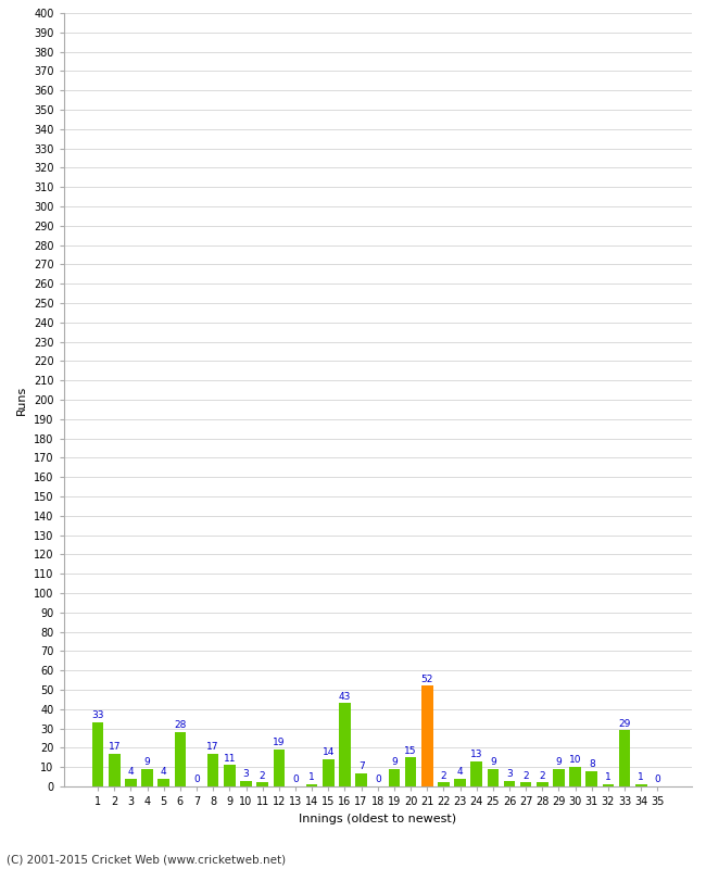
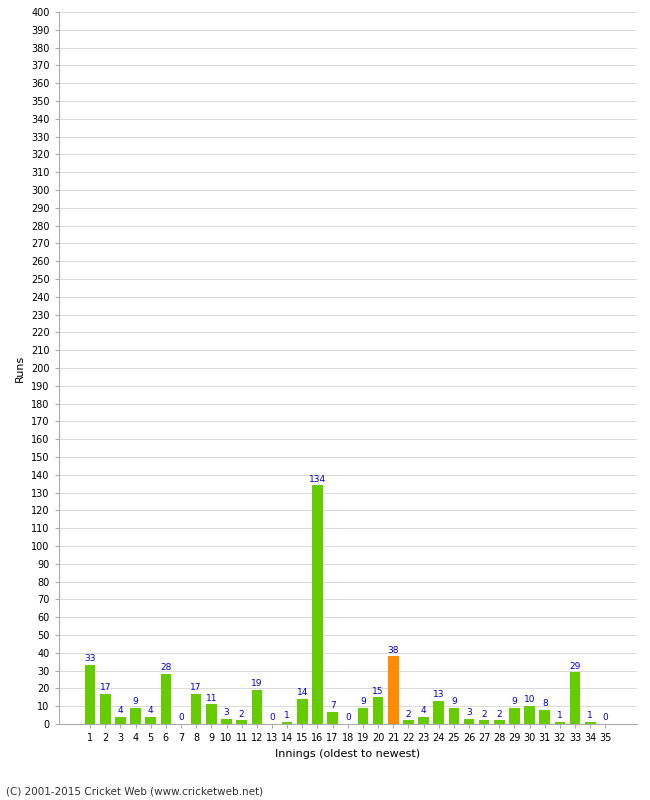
16: 43 -> 134
21: 52 -> 38
